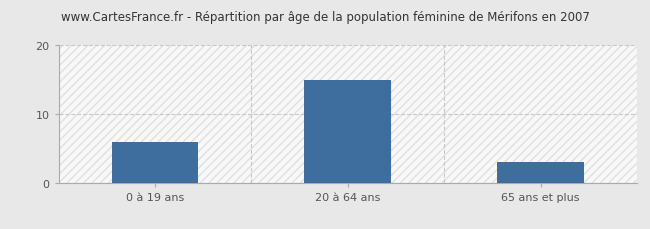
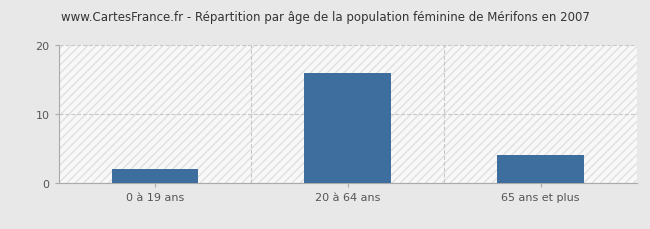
0 à 19 ans: 6 -> 2
20 à 64 ans: 15 -> 16
65 ans et plus: 3 -> 4
